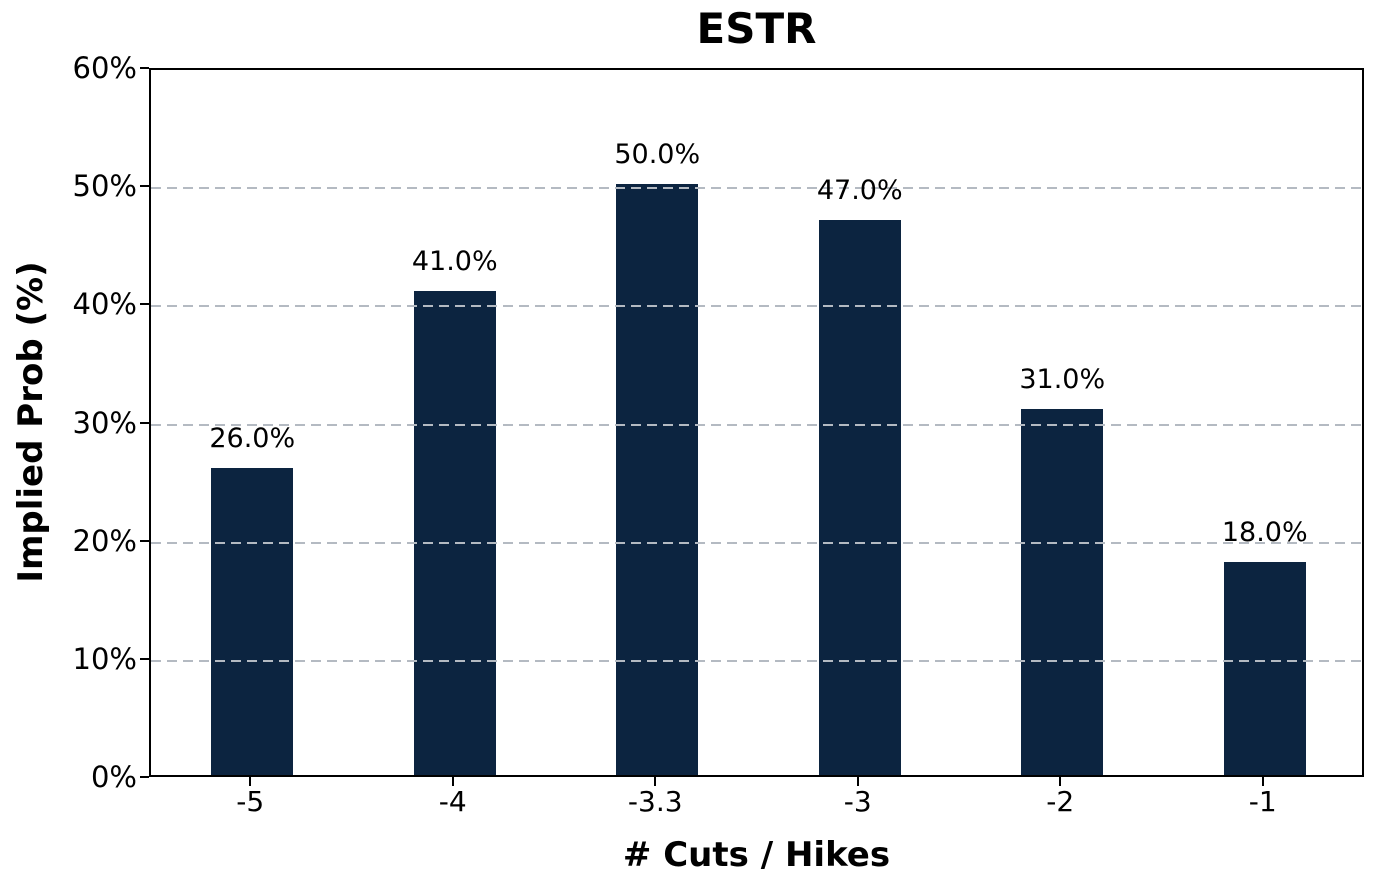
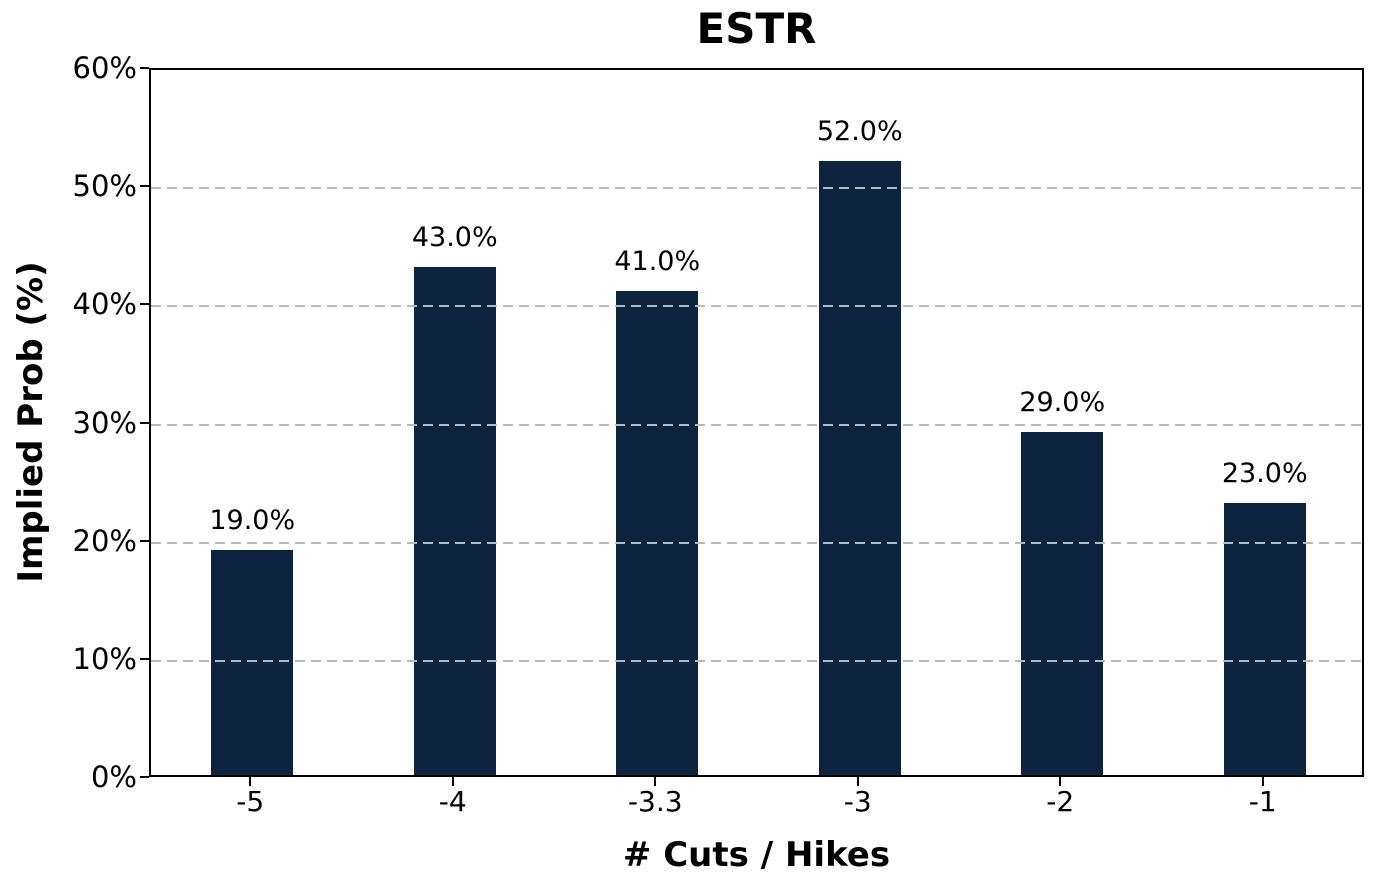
-5: 26.0% -> 19.0%
-4: 41.0% -> 43.0%
-3.3: 50.0% -> 41.0%
-3: 47.0% -> 52.0%
-2: 31.0% -> 29.0%
-1: 18.0% -> 23.0%
